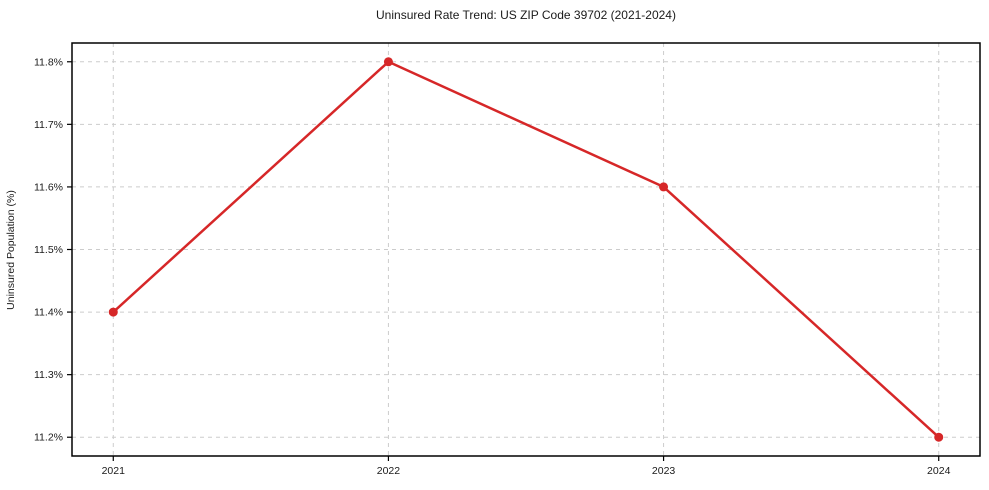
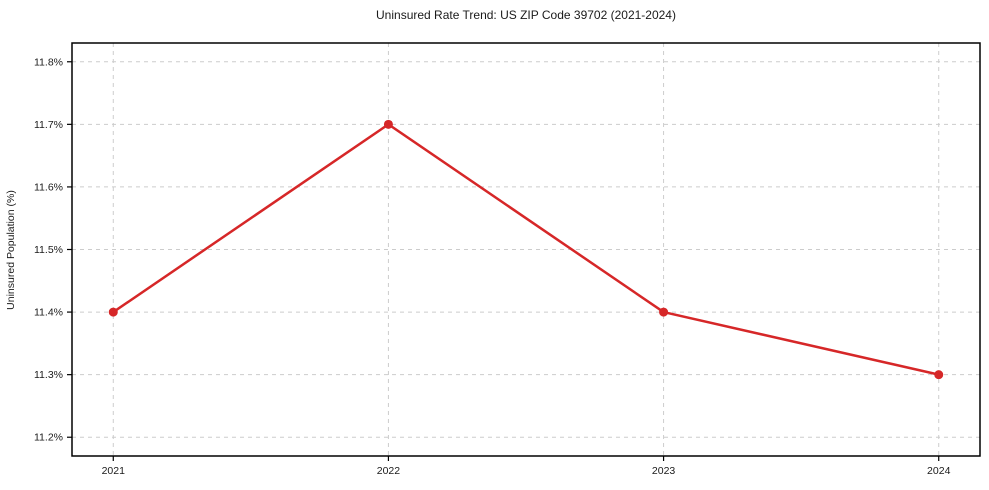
2022: 11.8% -> 11.7%
2023: 11.6% -> 11.4%
2024: 11.2% -> 11.3%
